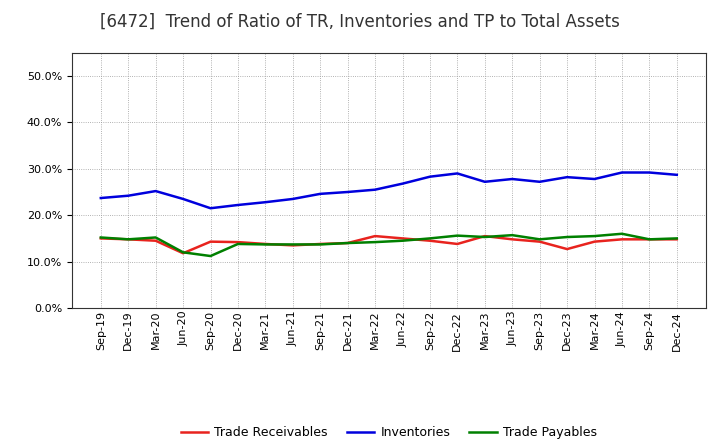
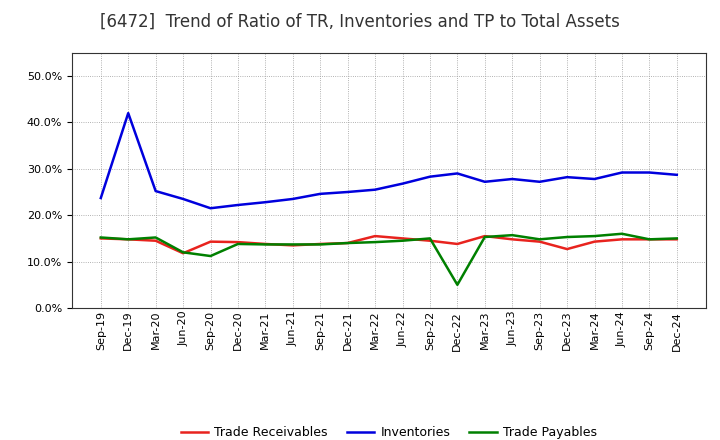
Inventories/Dec-19: 24.2% -> 42.0%
Trade Payables/Dec-22: 15.6% -> 5.0%
